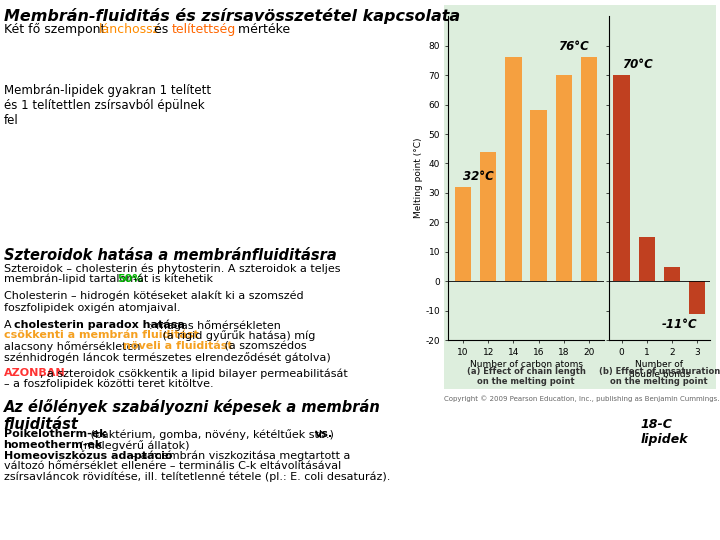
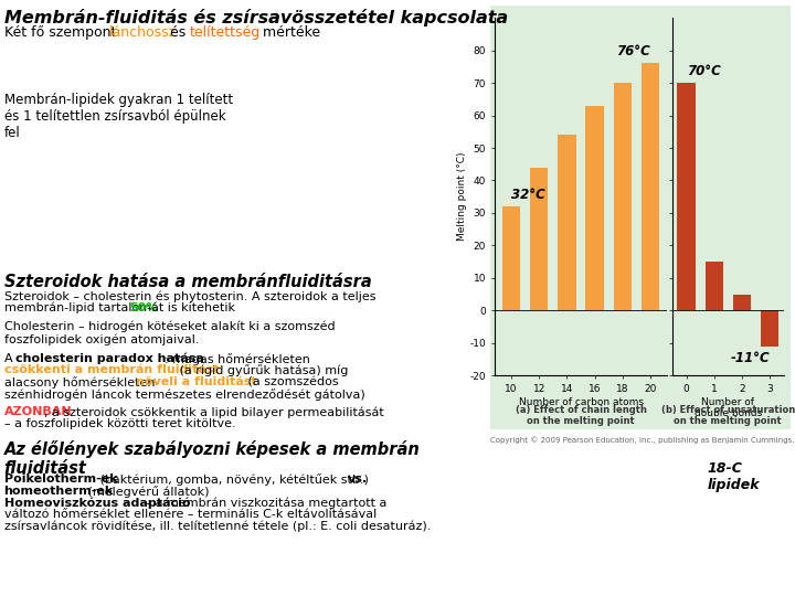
14: 76 -> 54
16: 58 -> 63
